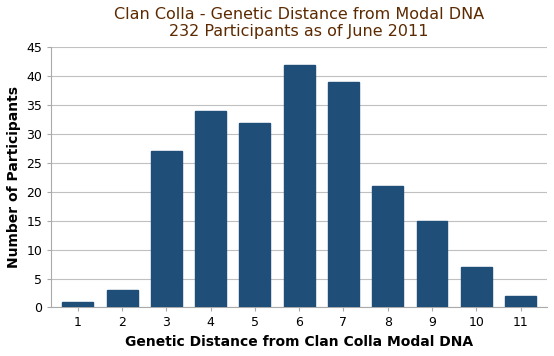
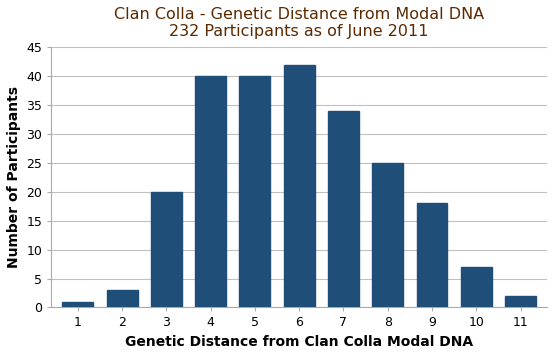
3: 27 -> 20
4: 34 -> 40
5: 32 -> 40
7: 39 -> 34
8: 21 -> 25
9: 15 -> 18
